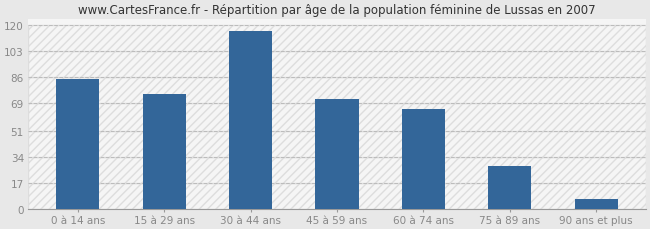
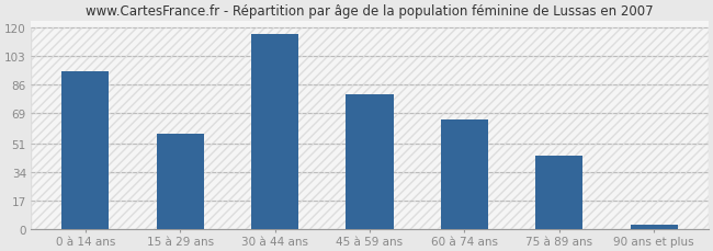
0 à 14 ans: 85 -> 94
15 à 29 ans: 75 -> 57
45 à 59 ans: 72 -> 80
75 à 89 ans: 28 -> 44
90 ans et plus: 7 -> 3
